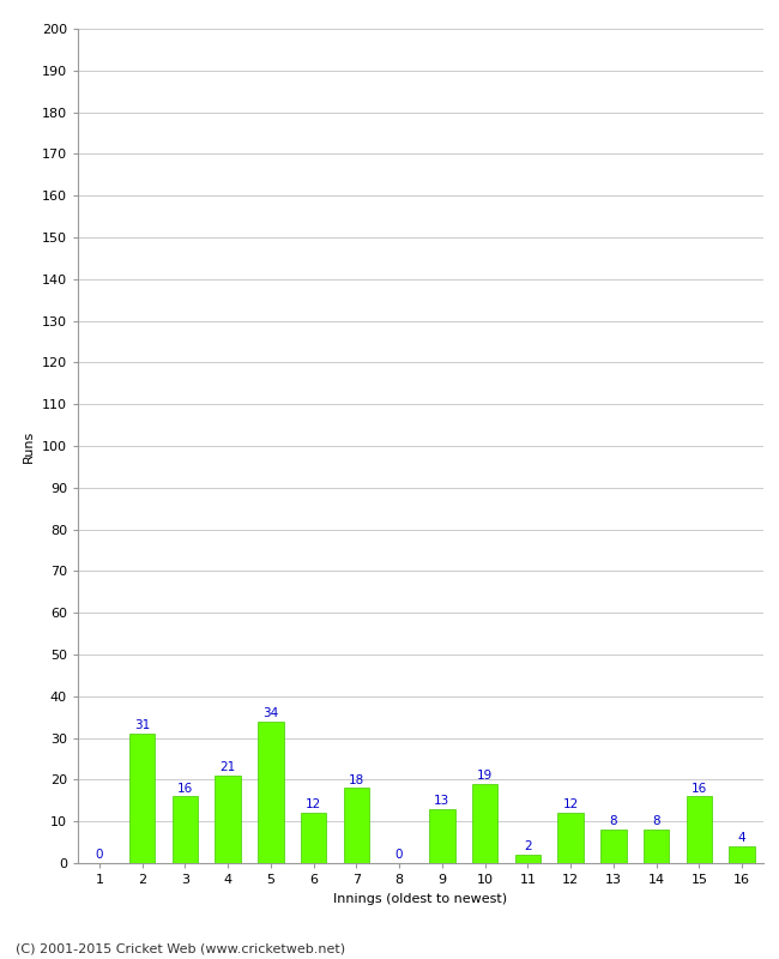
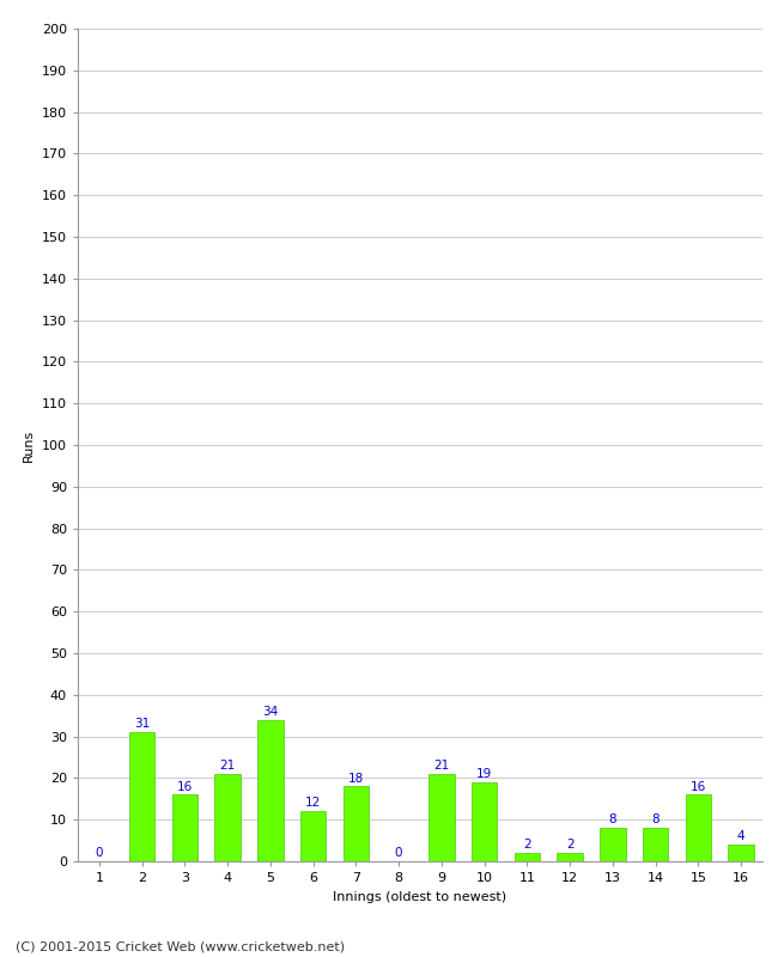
9: 13 -> 21
12: 12 -> 2
